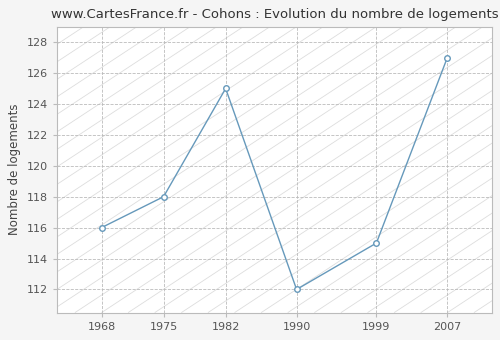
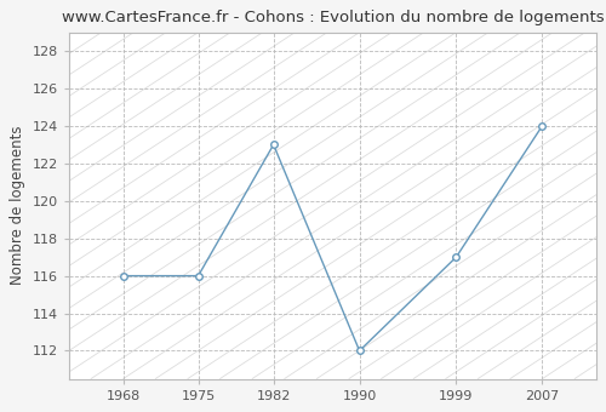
1975: 118 -> 116
1982: 125 -> 123
1999: 115 -> 117
2007: 127 -> 124
